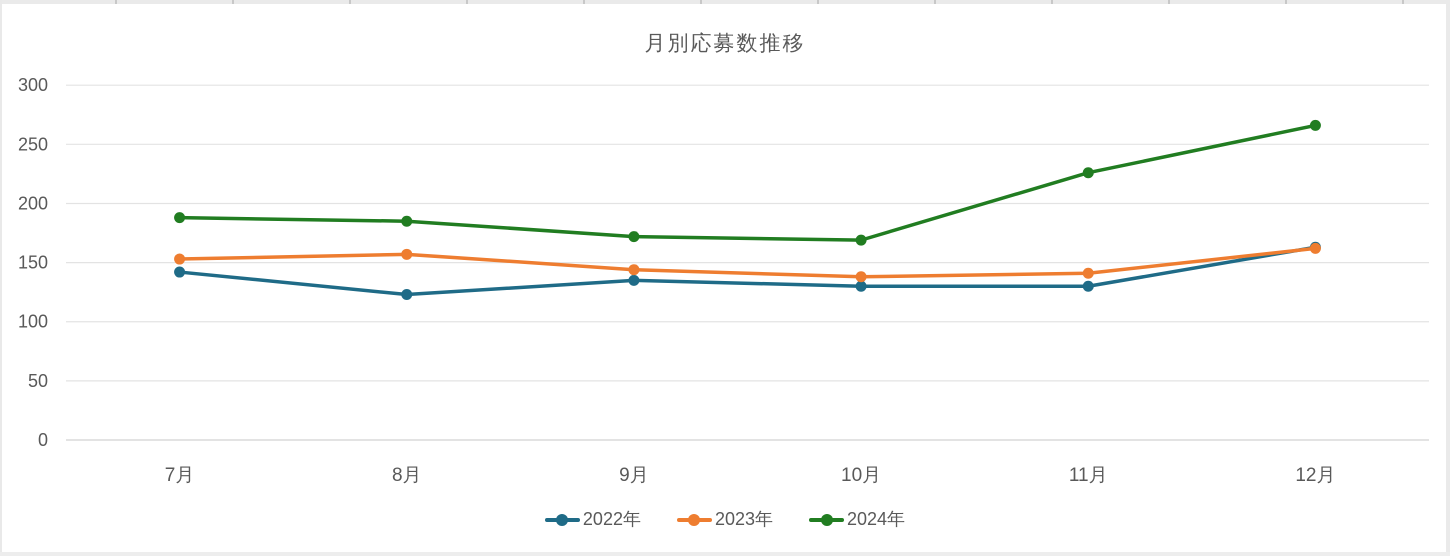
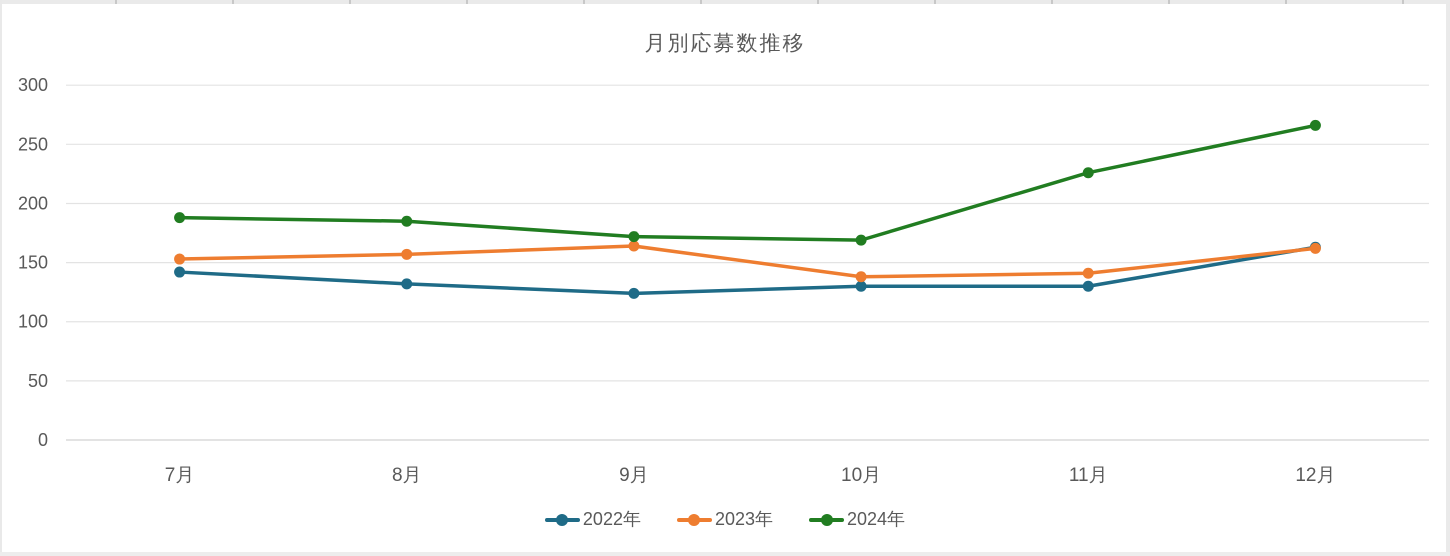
2022年/8月: 123 -> 132
2022年/9月: 135 -> 124
2023年/9月: 144 -> 164
